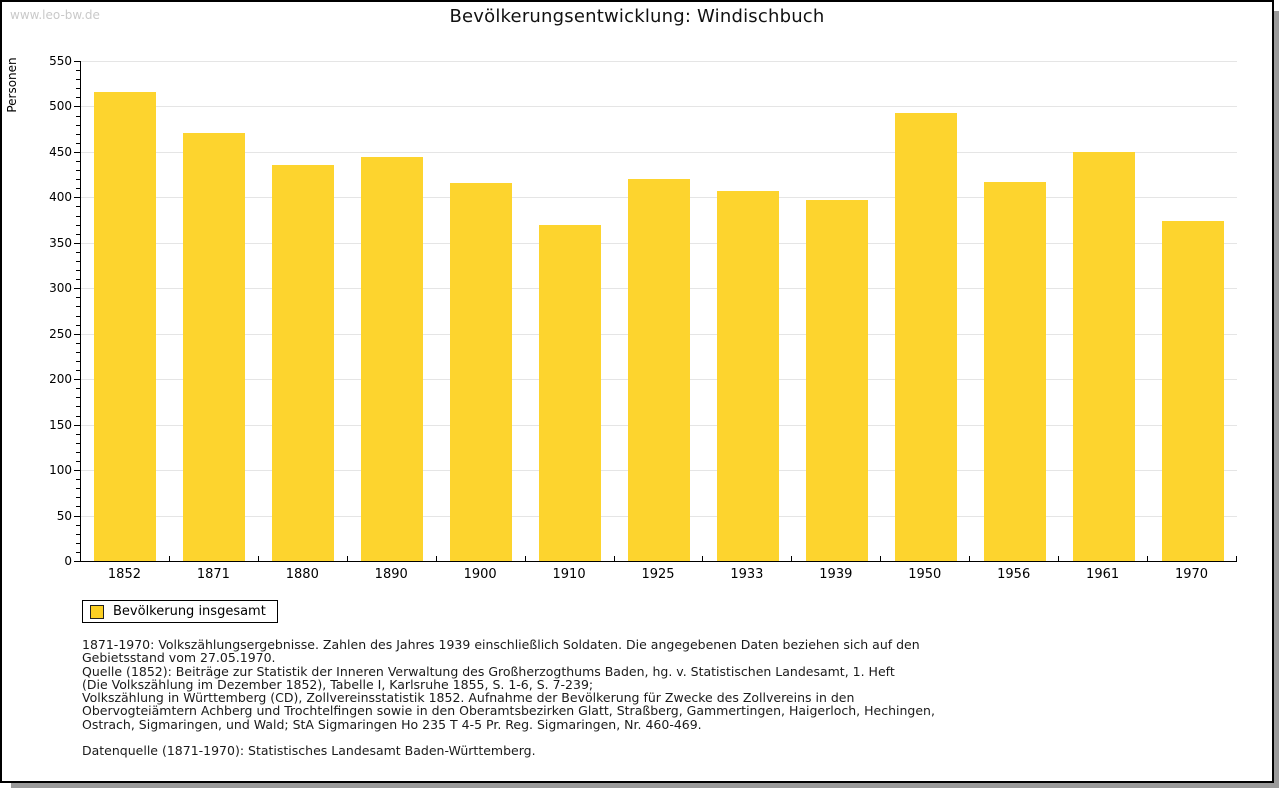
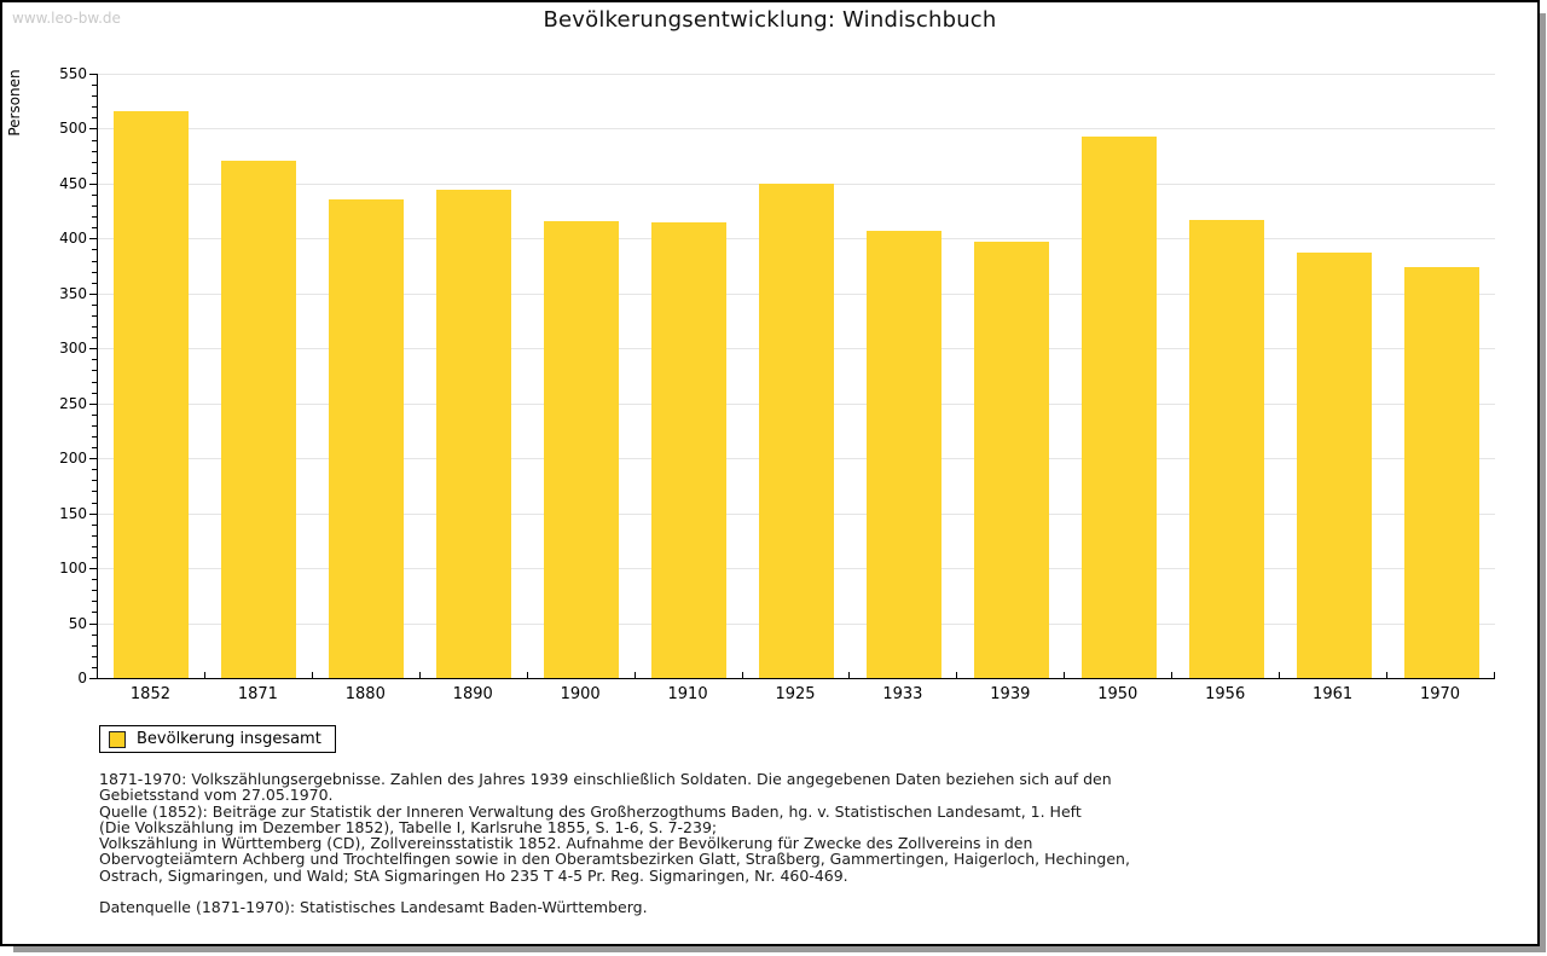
1910: 370 -> 420
1925: 420 -> 450
1961: 450 -> 390
